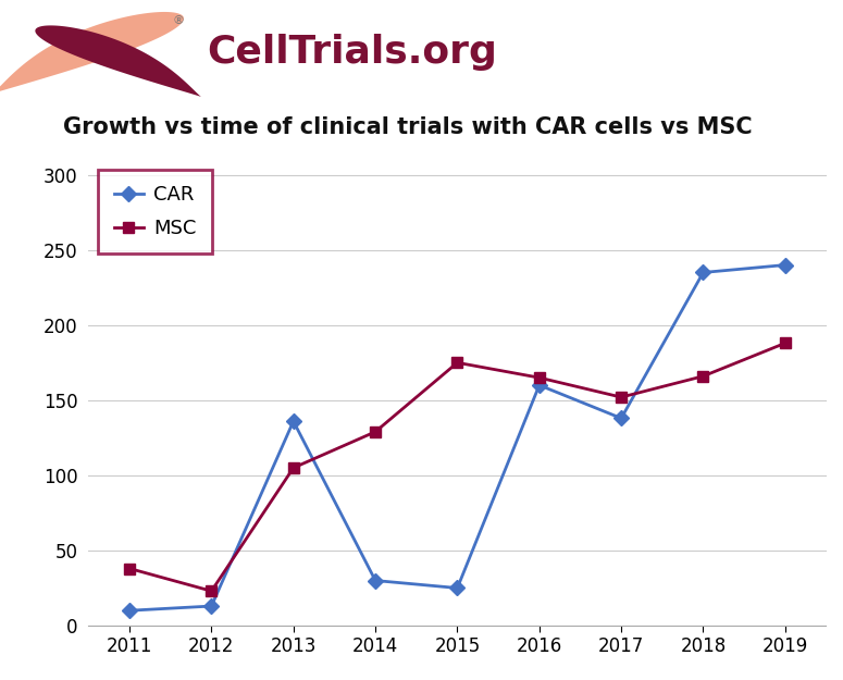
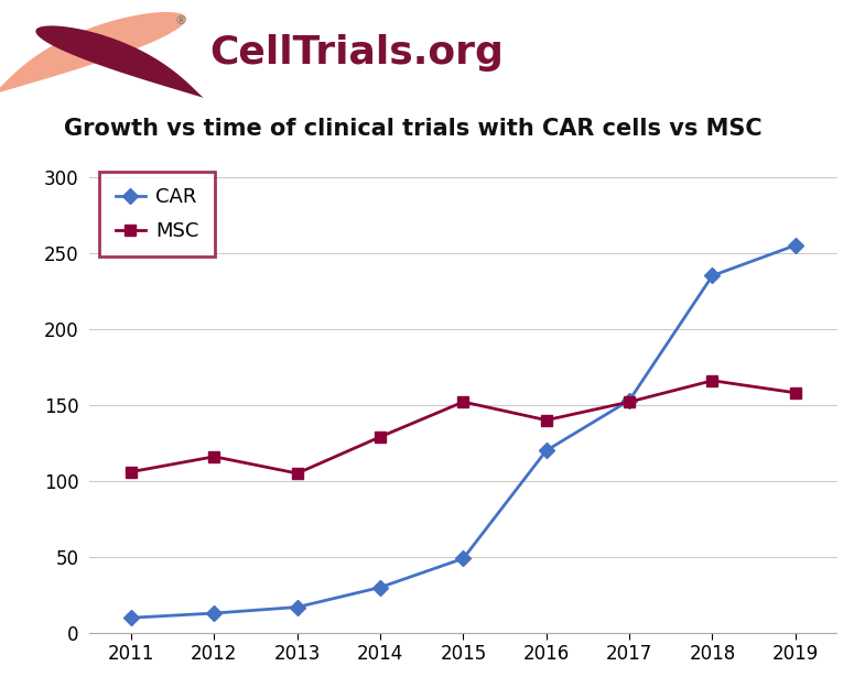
MSC/2011: 38 -> 106
MSC/2012: 23 -> 116
CAR/2013: 136 -> 17
CAR/2015: 25 -> 49
MSC/2015: 175 -> 152
CAR/2016: 160 -> 120
MSC/2016: 165 -> 140
CAR/2017: 138 -> 153
CAR/2019: 240 -> 255
MSC/2019: 188 -> 158
